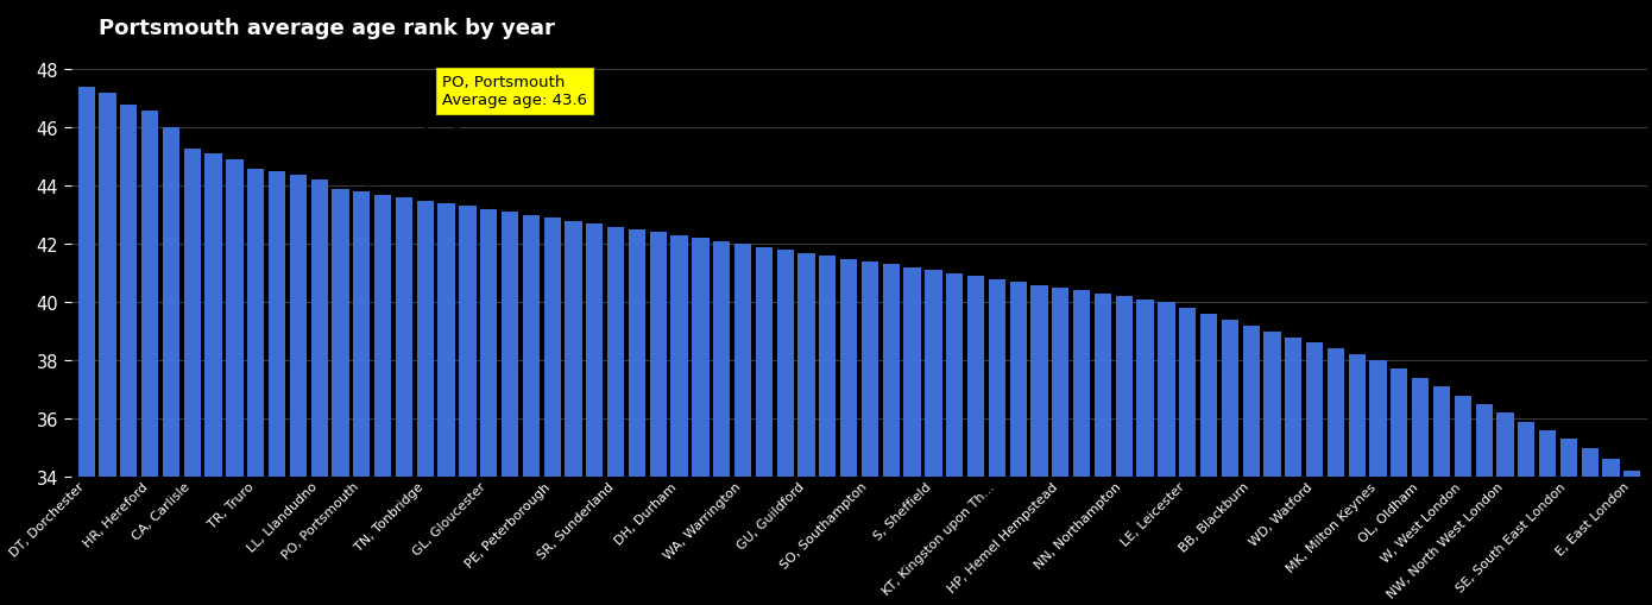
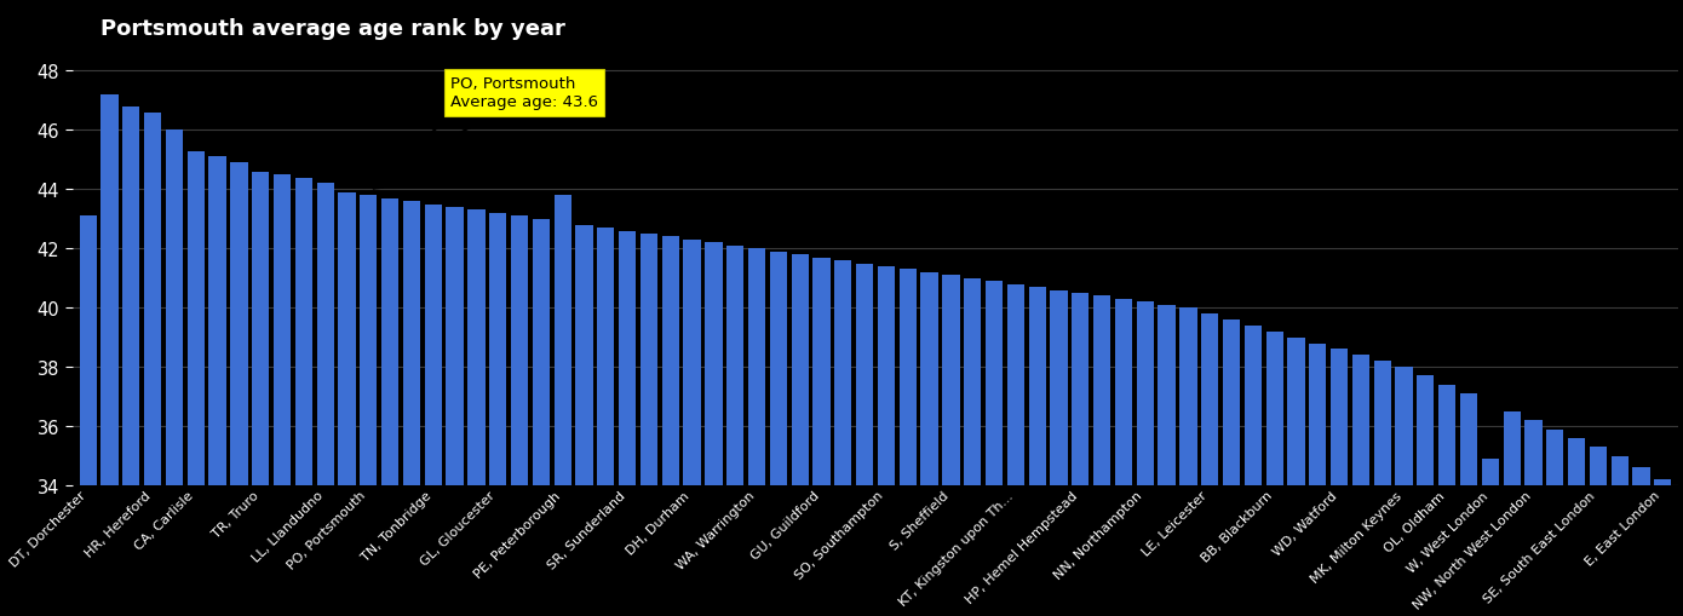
DT, Dorchester: 47.4 -> 43.1
PE, Peterborough: 42.9 -> 43.8
W, West London: 36.8 -> 34.9
